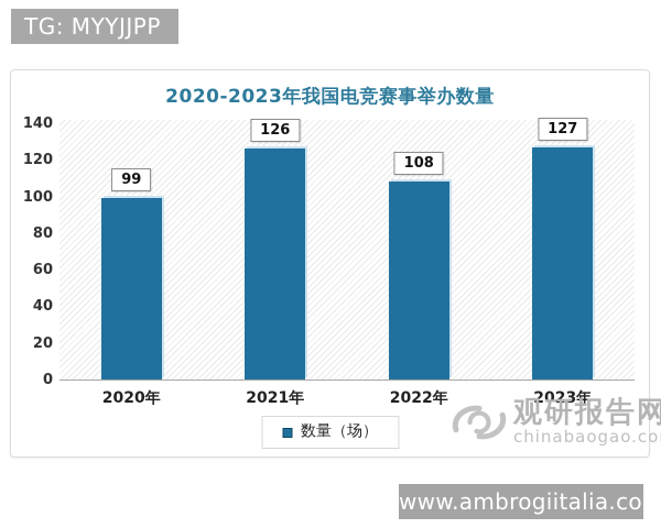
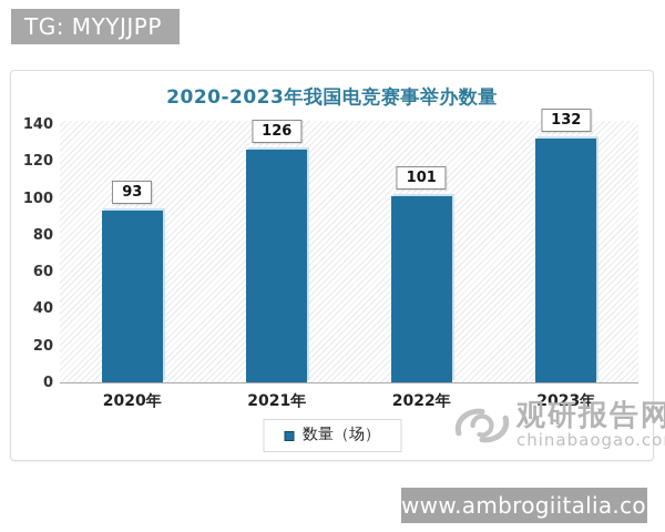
2020年: 99 -> 93
2022年: 108 -> 101
2023年: 127 -> 132
